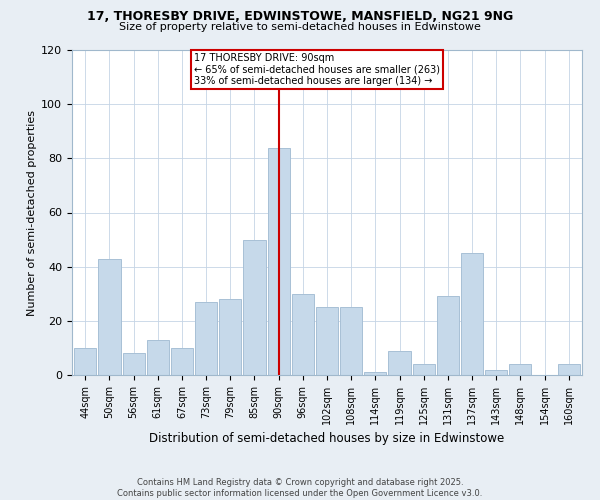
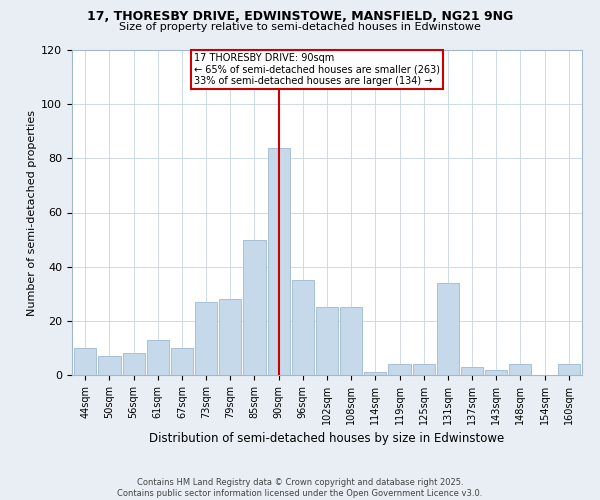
50sqm: 43 -> 7
96sqm: 30 -> 35
119sqm: 9 -> 4
131sqm: 29 -> 34
137sqm: 45 -> 3
